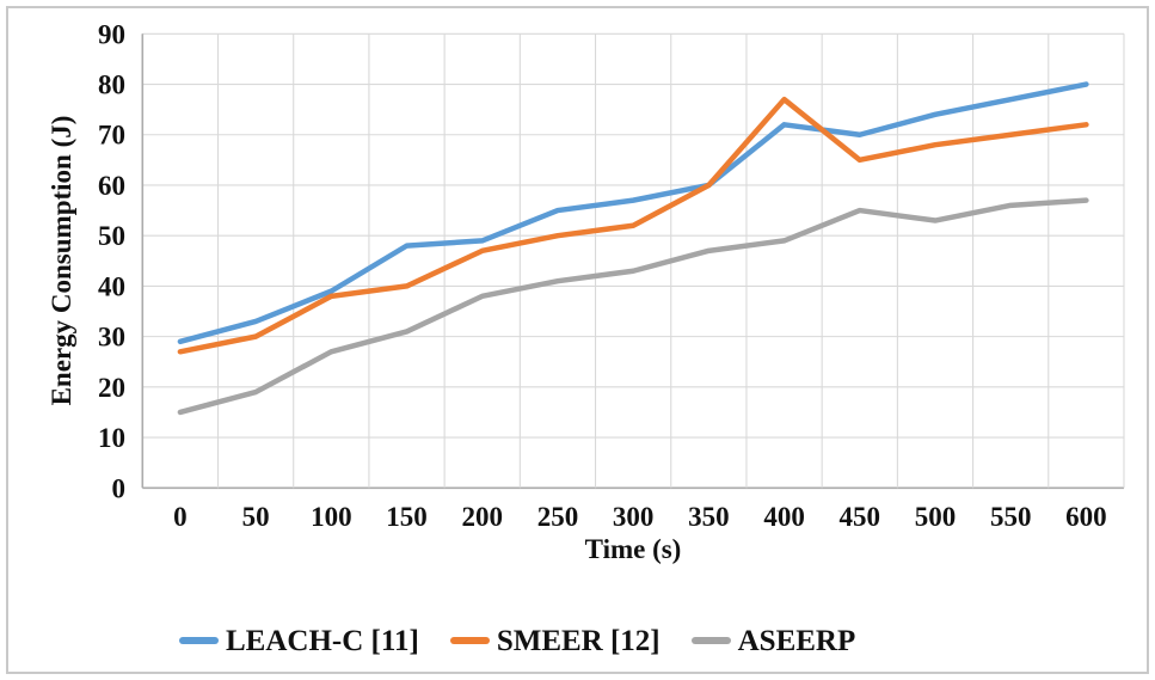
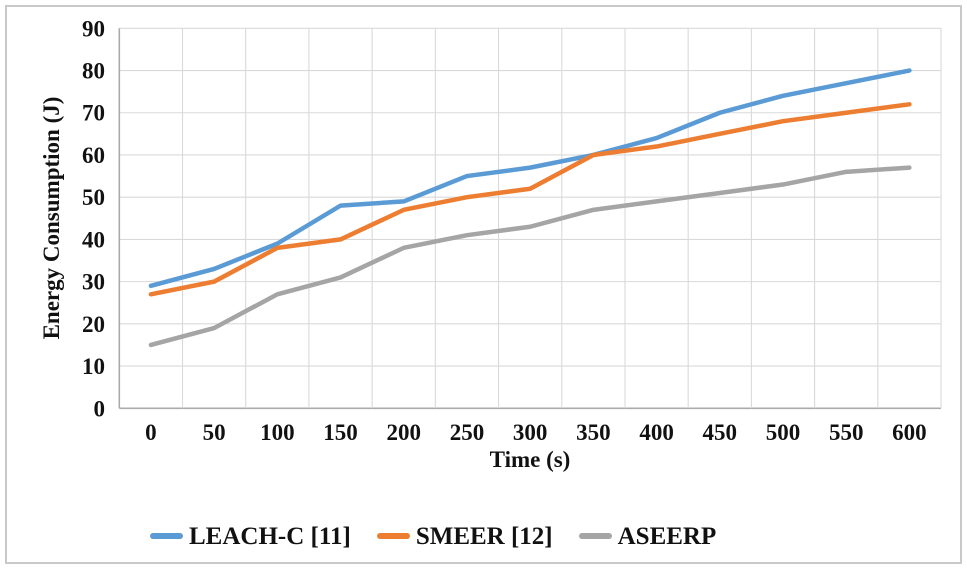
LEACH-C [11]/400: 72 -> 64
SMEER [12]/400: 77 -> 62
ASEERP/450: 55 -> 51
